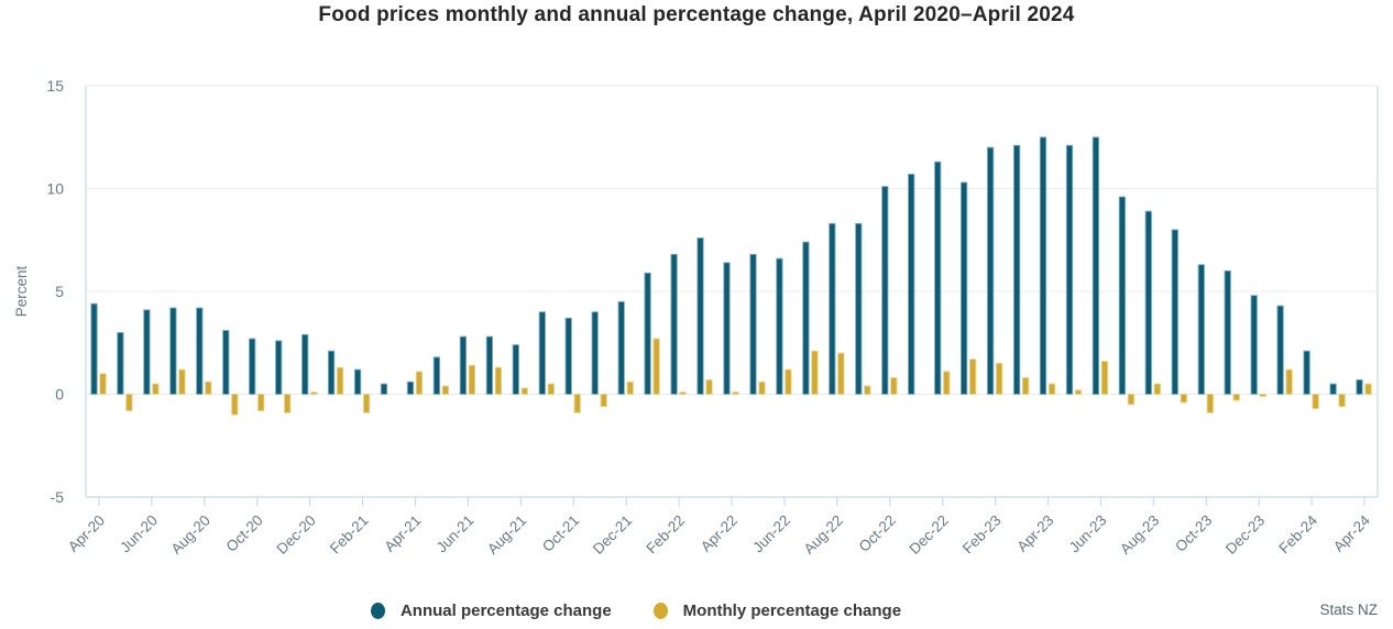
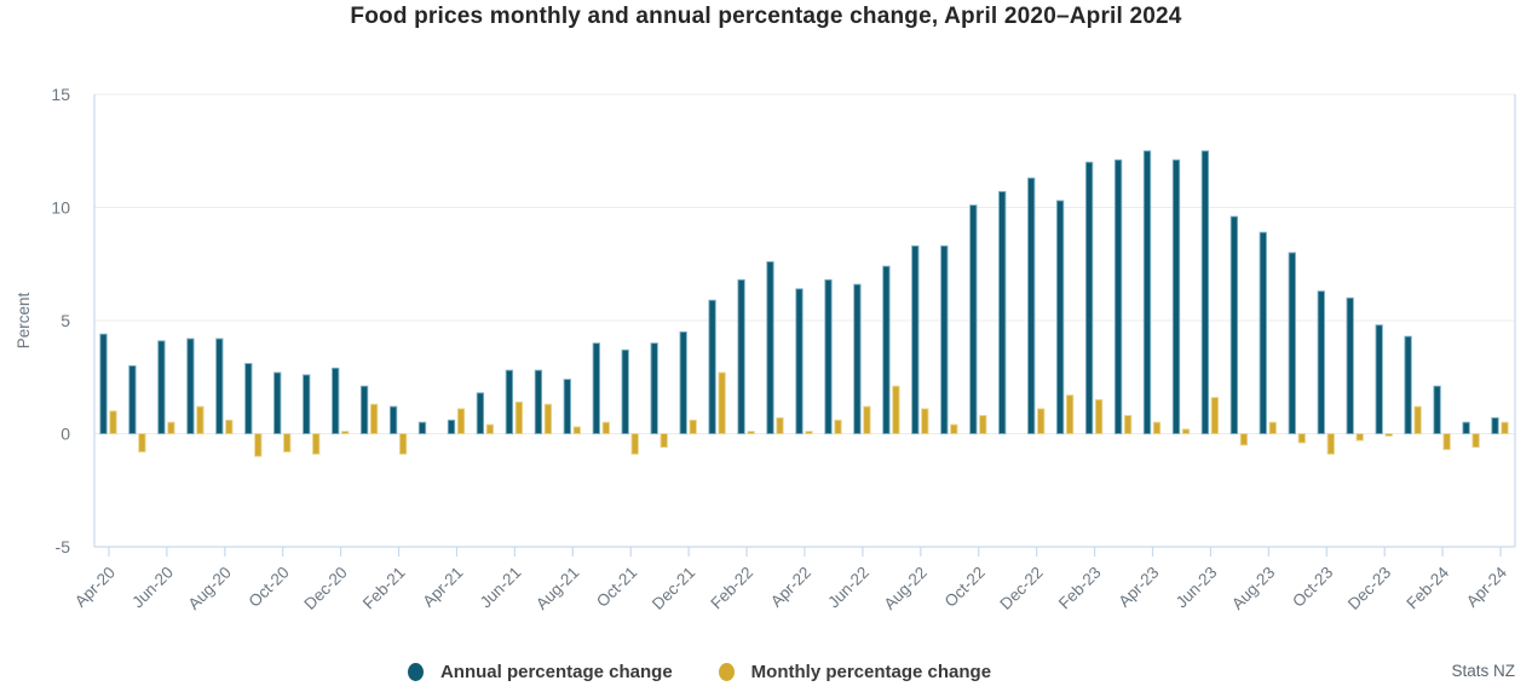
Monthly percentage change/Aug-22: 2.0 -> 1.1
